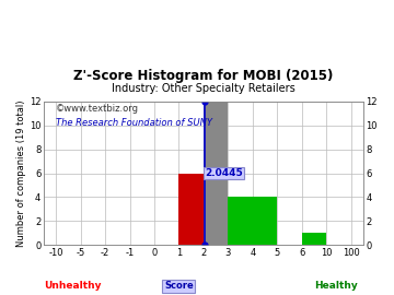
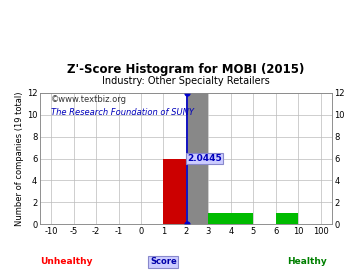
4: 4 -> 1
